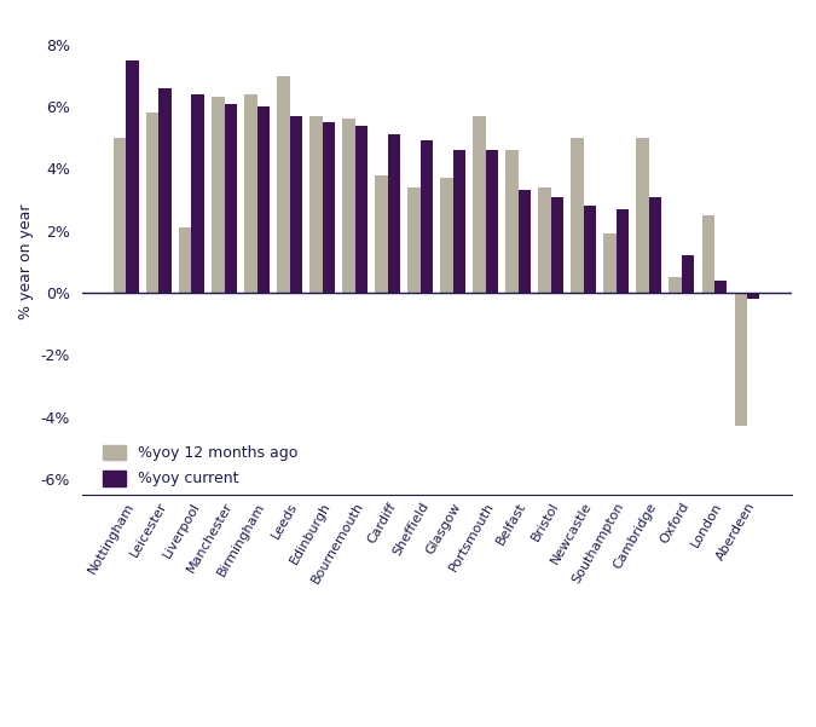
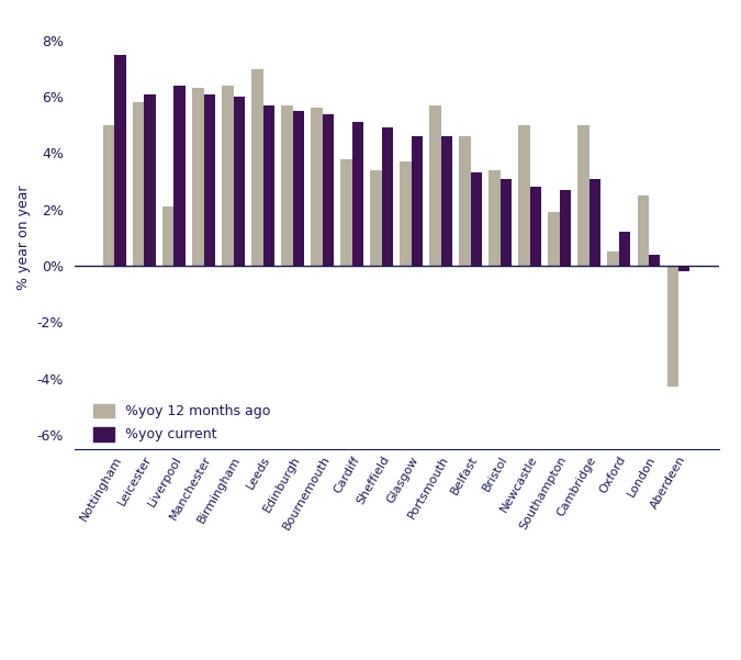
%yoy current/Leicester: 6.6% -> 6.1%
